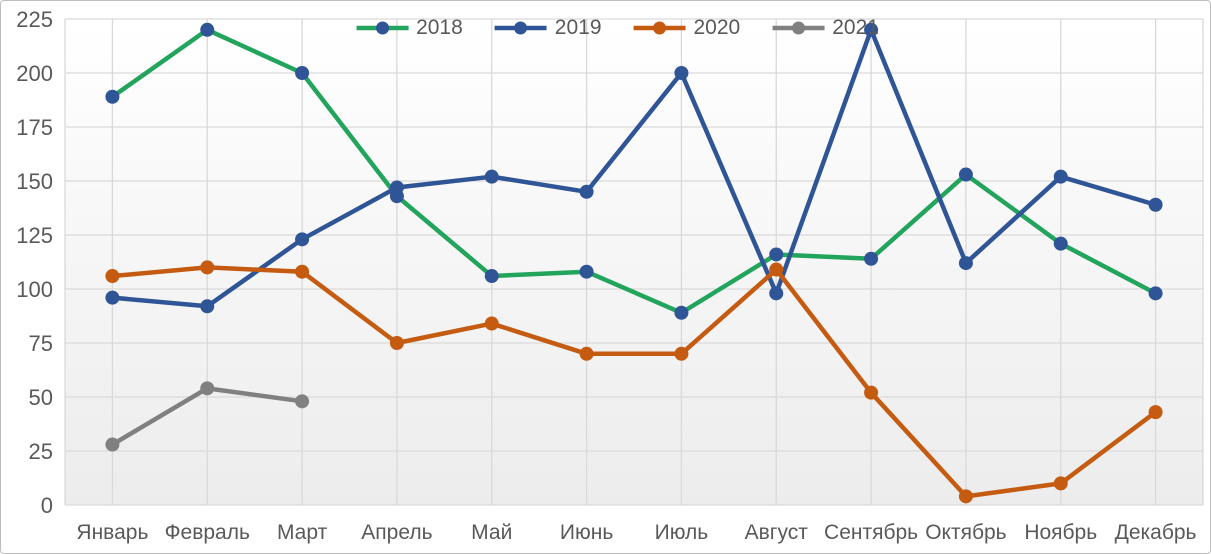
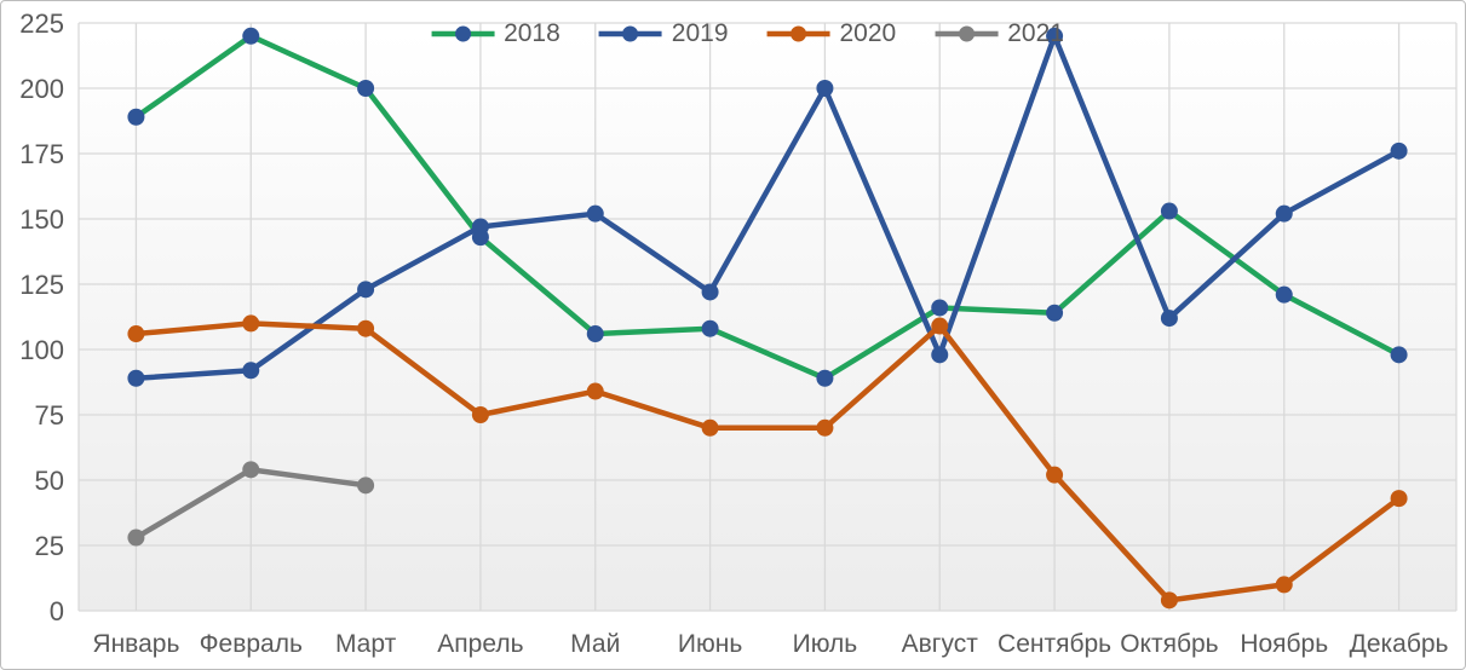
2019/Январь: 96 -> 89
2019/Июнь: 145 -> 122
2019/Декабрь: 139 -> 176
